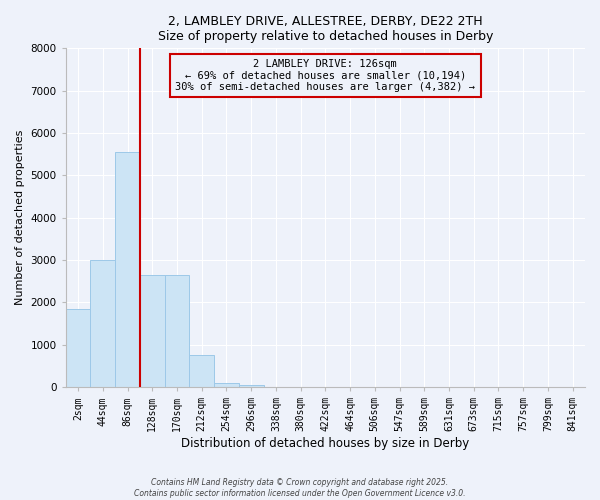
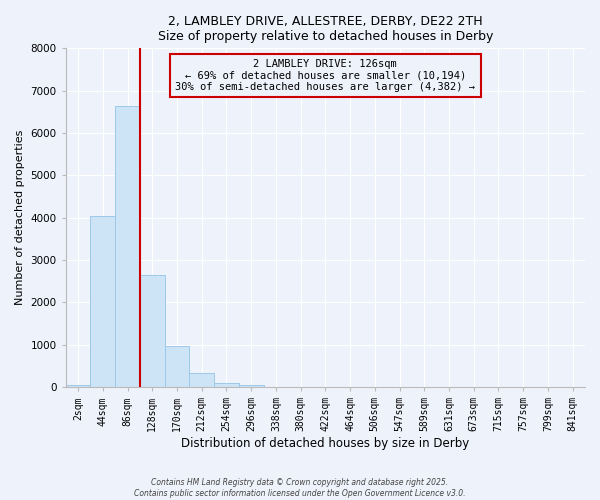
2sqm: 1850 -> 50
44sqm: 3000 -> 4050
86sqm: 5550 -> 6650
170sqm: 2650 -> 980
212sqm: 750 -> 320
